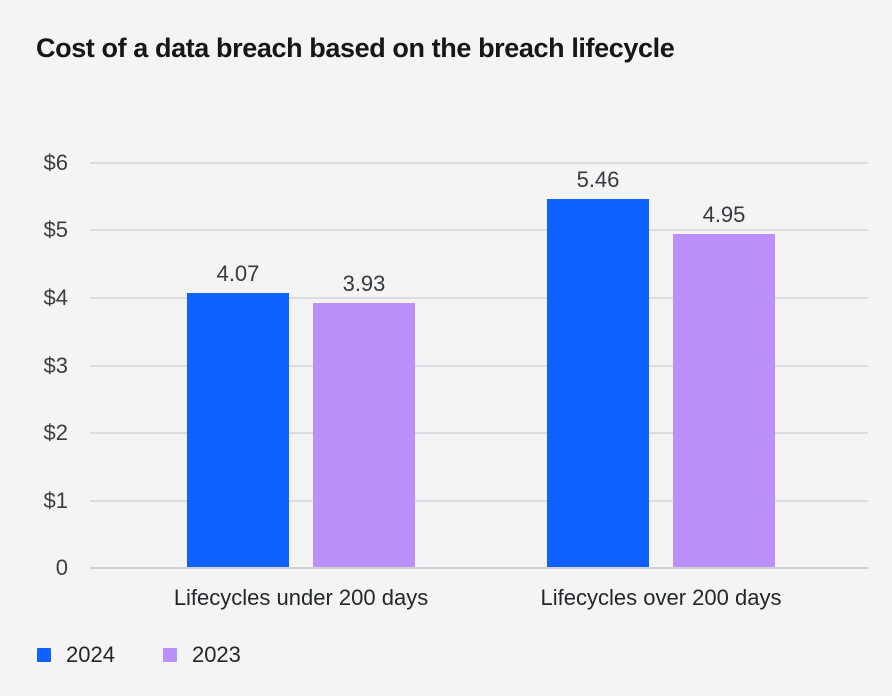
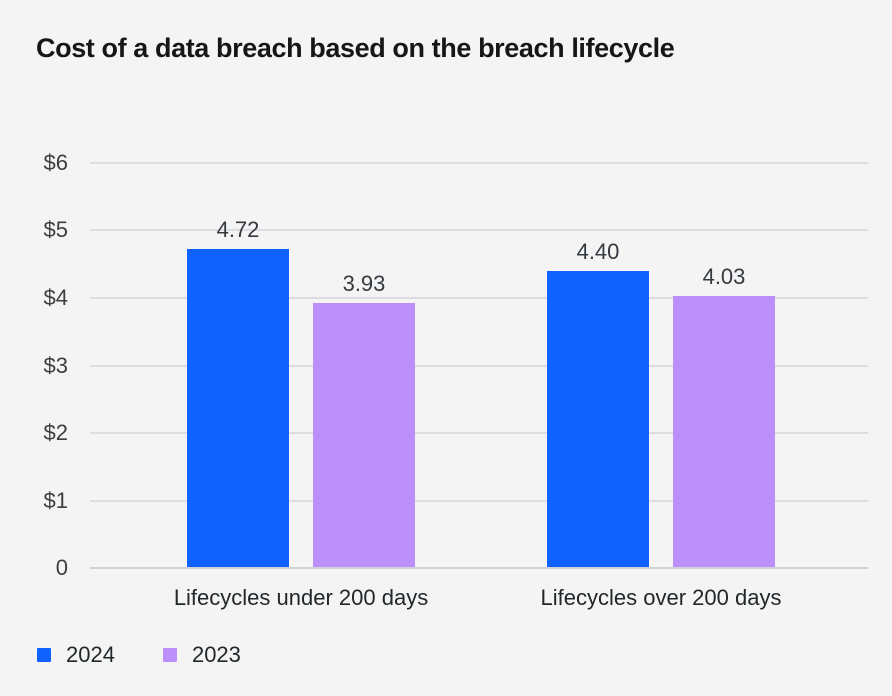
2024/Lifecycles under 200 days: 4.07 -> 4.72
2024/Lifecycles over 200 days: 5.46 -> 4.40
2023/Lifecycles over 200 days: 4.95 -> 4.03
